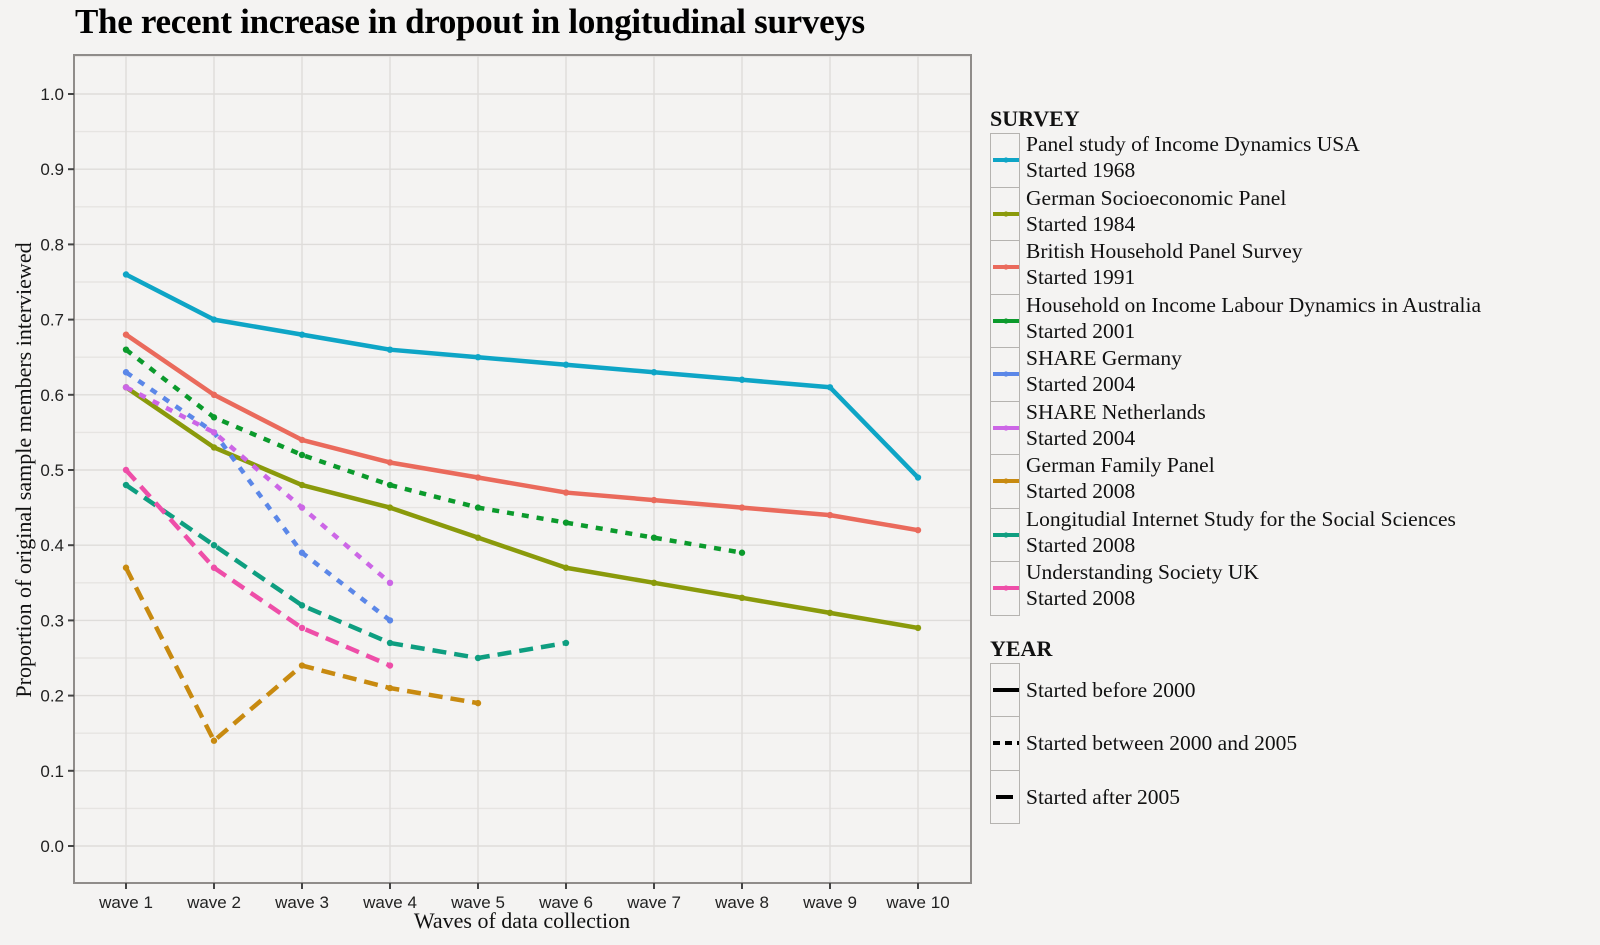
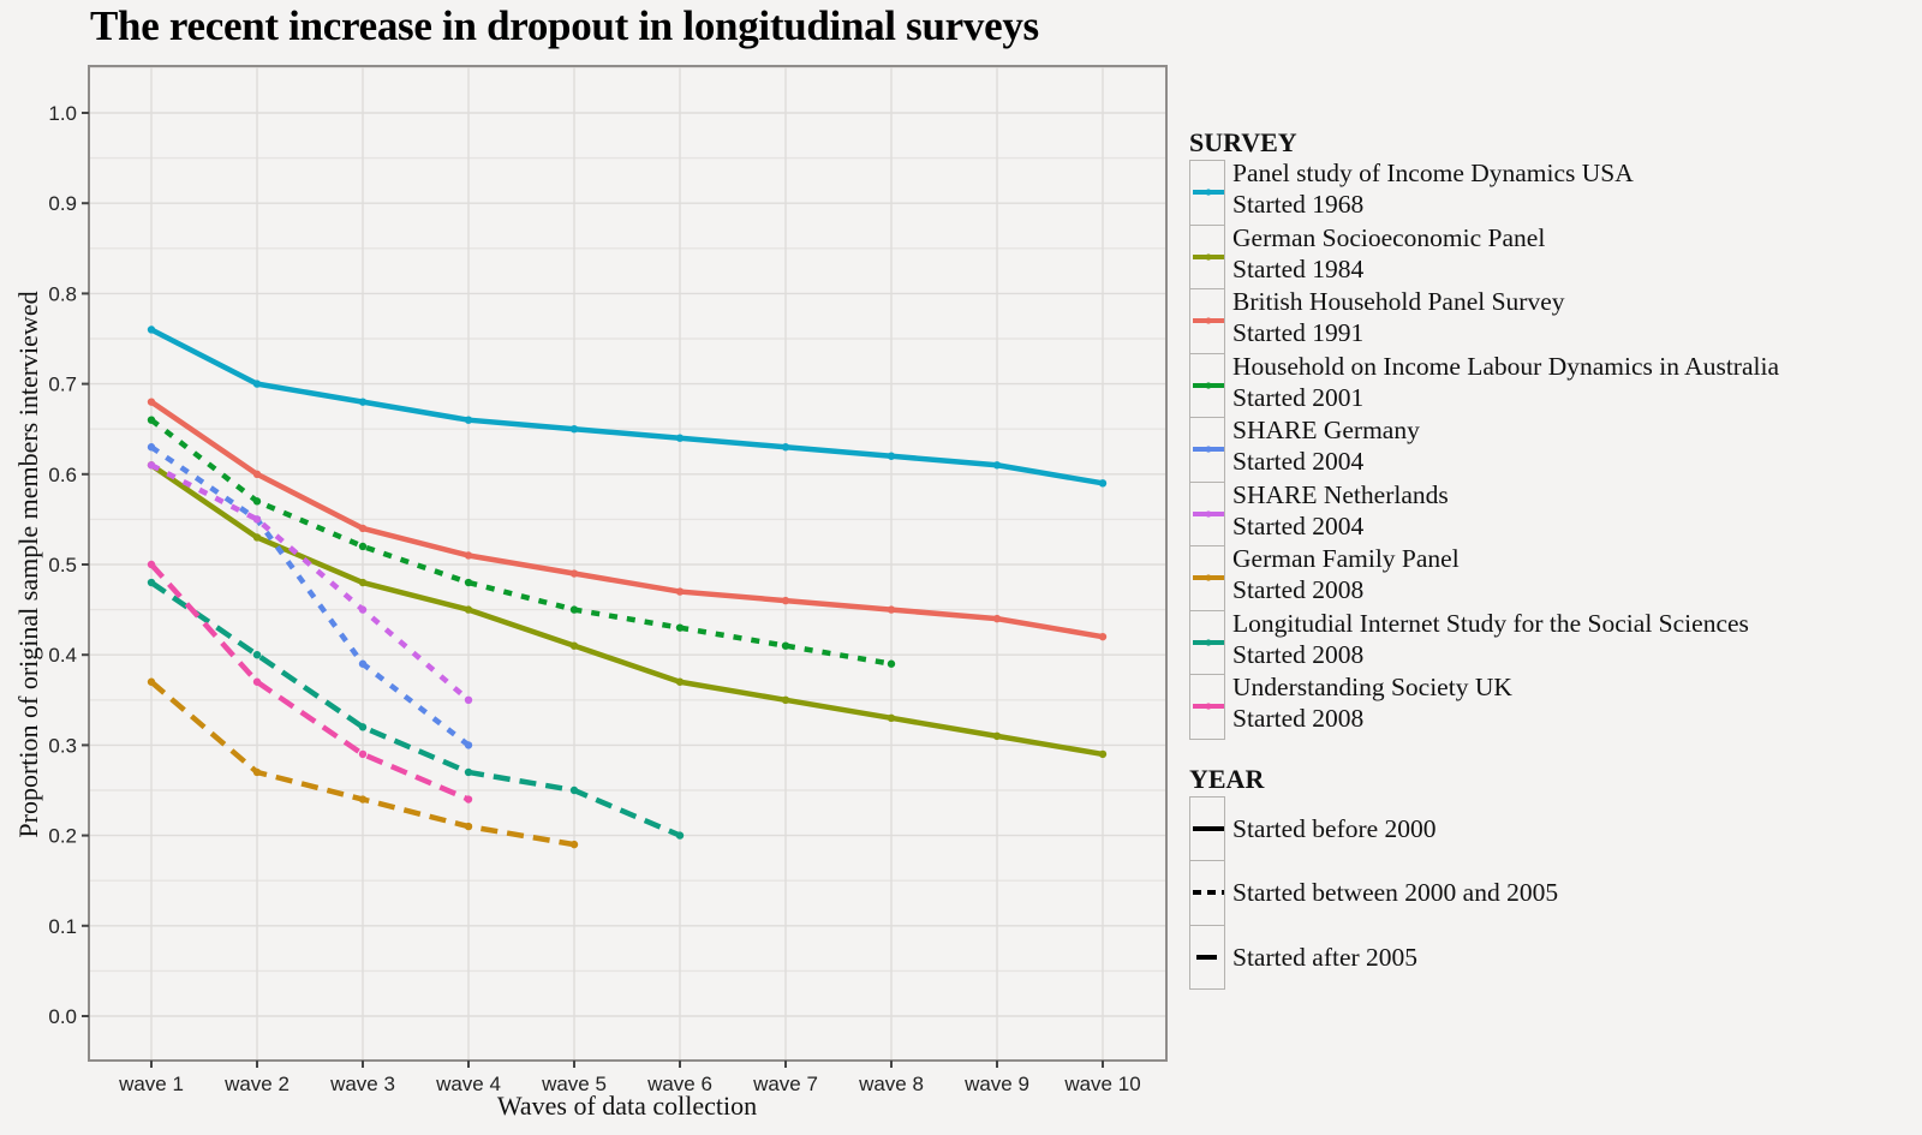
German Family Panel/wave 2: 0.14 -> 0.27
Longitudial Internet Study for the Social Sciences/wave 6: 0.27 -> 0.20
Panel study of Income Dynamics USA/wave 10: 0.49 -> 0.59
